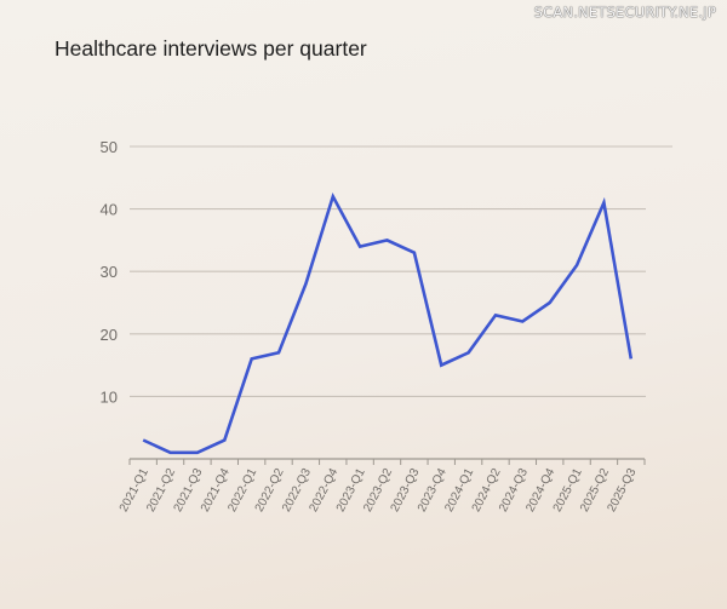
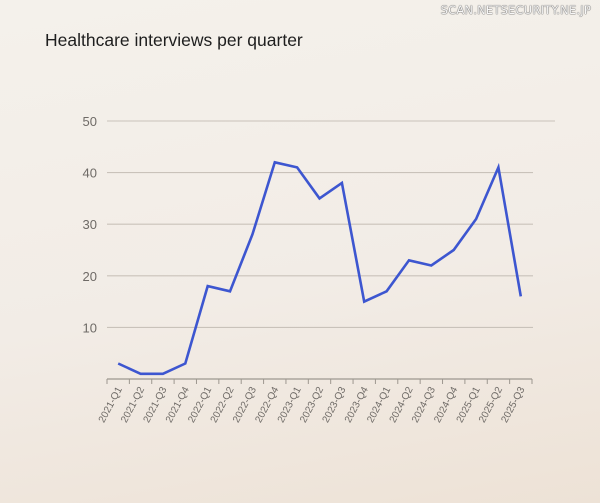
2022-Q1: 16 -> 18
2023-Q1: 34 -> 41
2023-Q3: 33 -> 38
